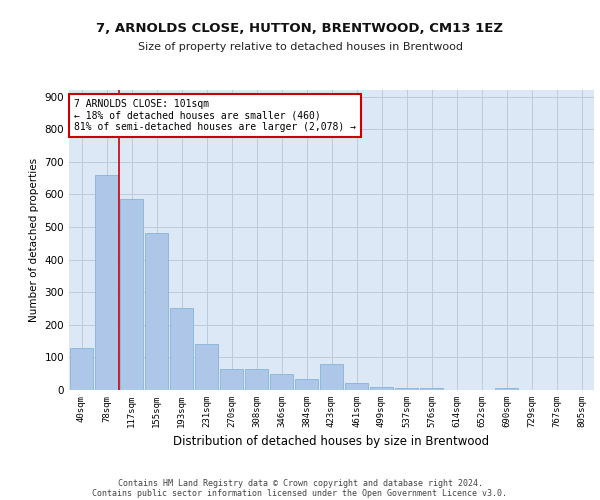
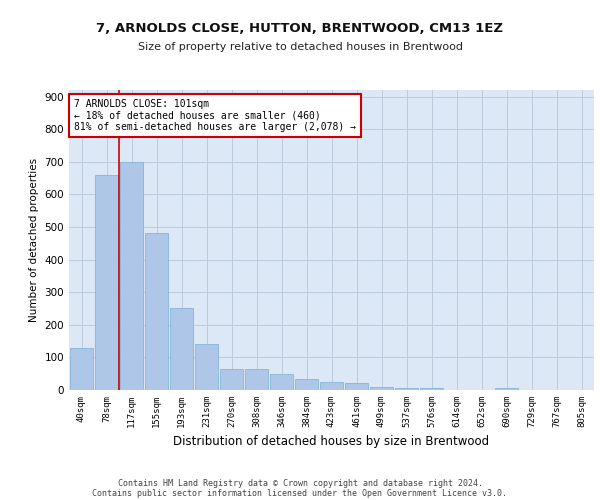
117sqm: 585 -> 700
423sqm: 80 -> 25
